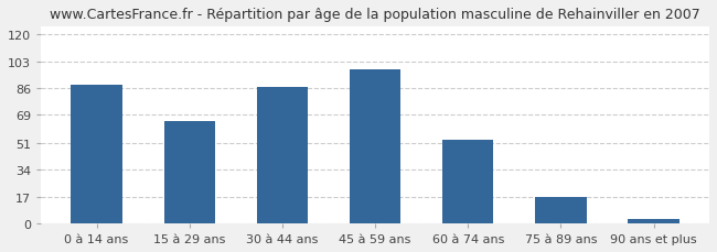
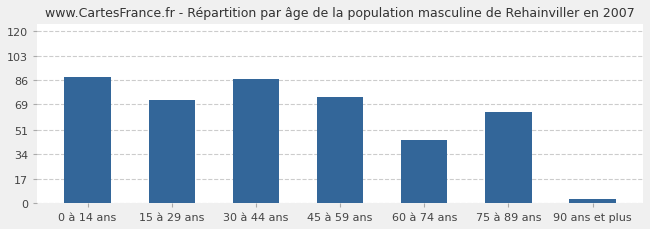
15 à 29 ans: 65 -> 72
45 à 59 ans: 98 -> 74
60 à 74 ans: 53 -> 44
75 à 89 ans: 17 -> 64
